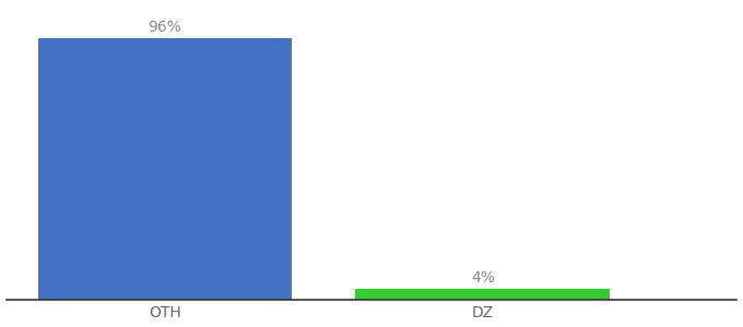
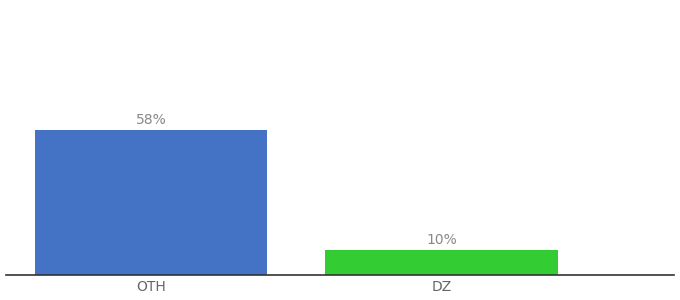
OTH: 96% -> 58%
DZ: 4% -> 10%
